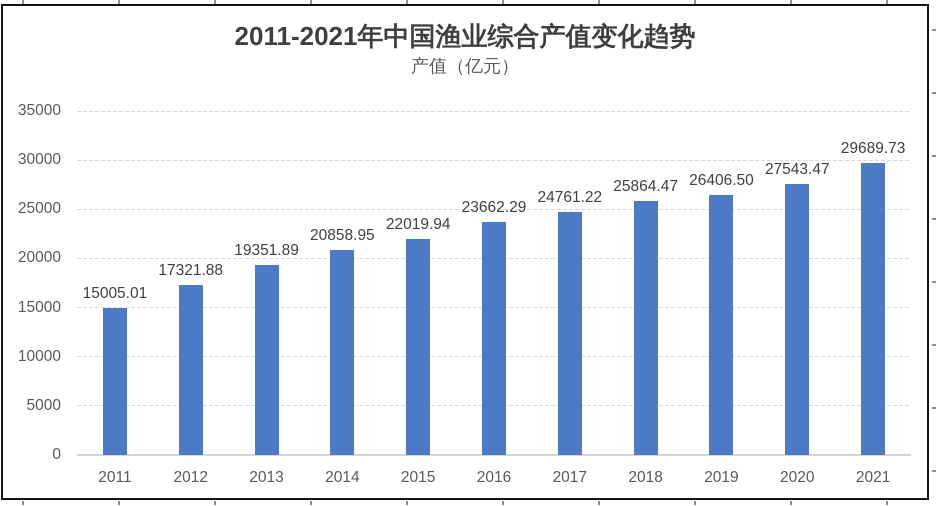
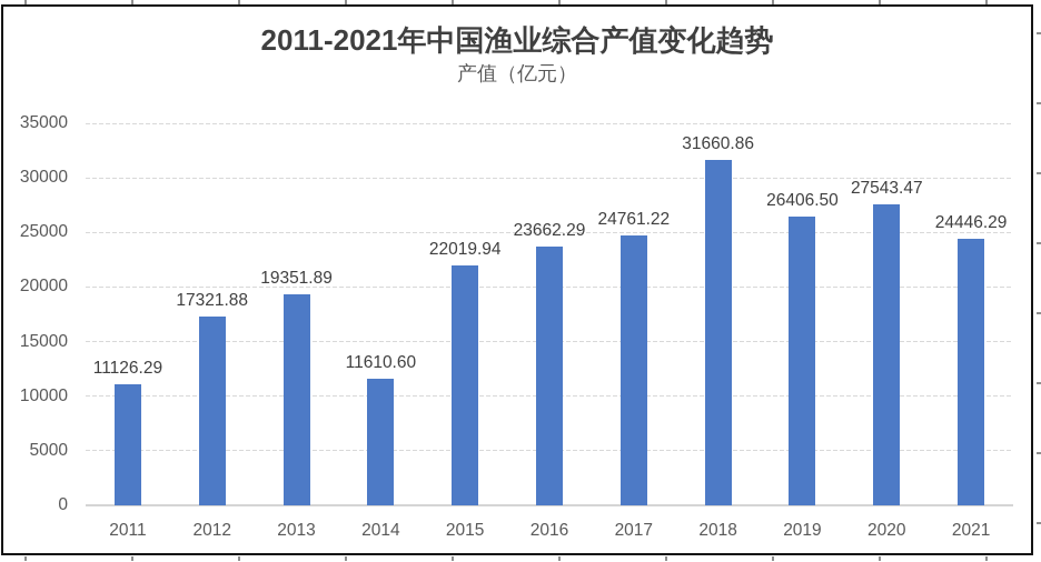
2011: 15005.01 -> 11126.29
2014: 20858.95 -> 11610.60
2018: 25864.47 -> 31660.86
2021: 29689.73 -> 24446.29
